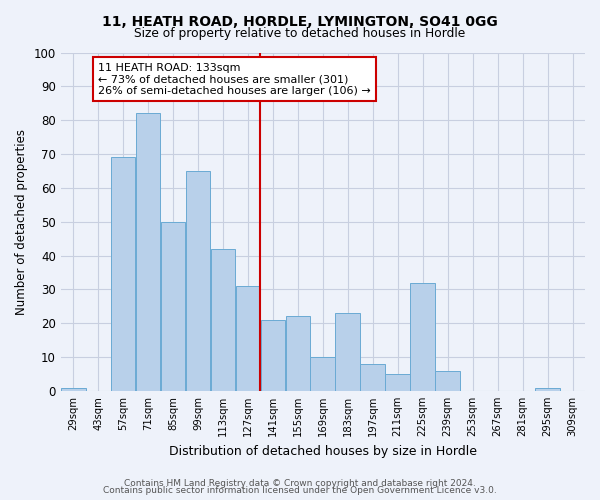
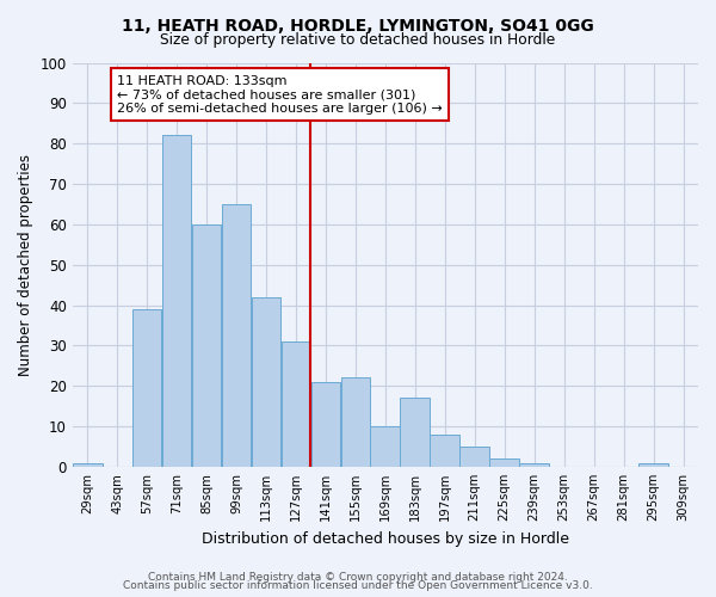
57sqm: 69 -> 39
85sqm: 50 -> 60
183sqm: 23 -> 17
225sqm: 32 -> 2
239sqm: 6 -> 1
